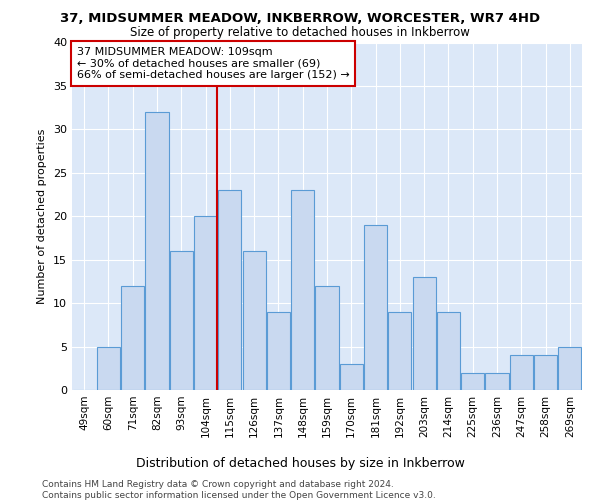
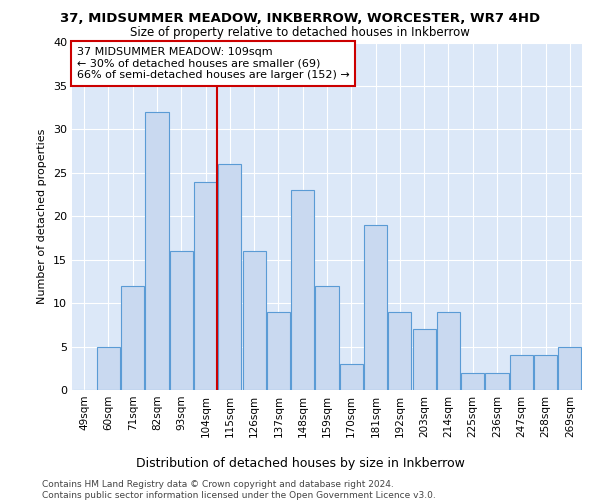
104sqm: 20 -> 24
115sqm: 23 -> 26
203sqm: 13 -> 7
